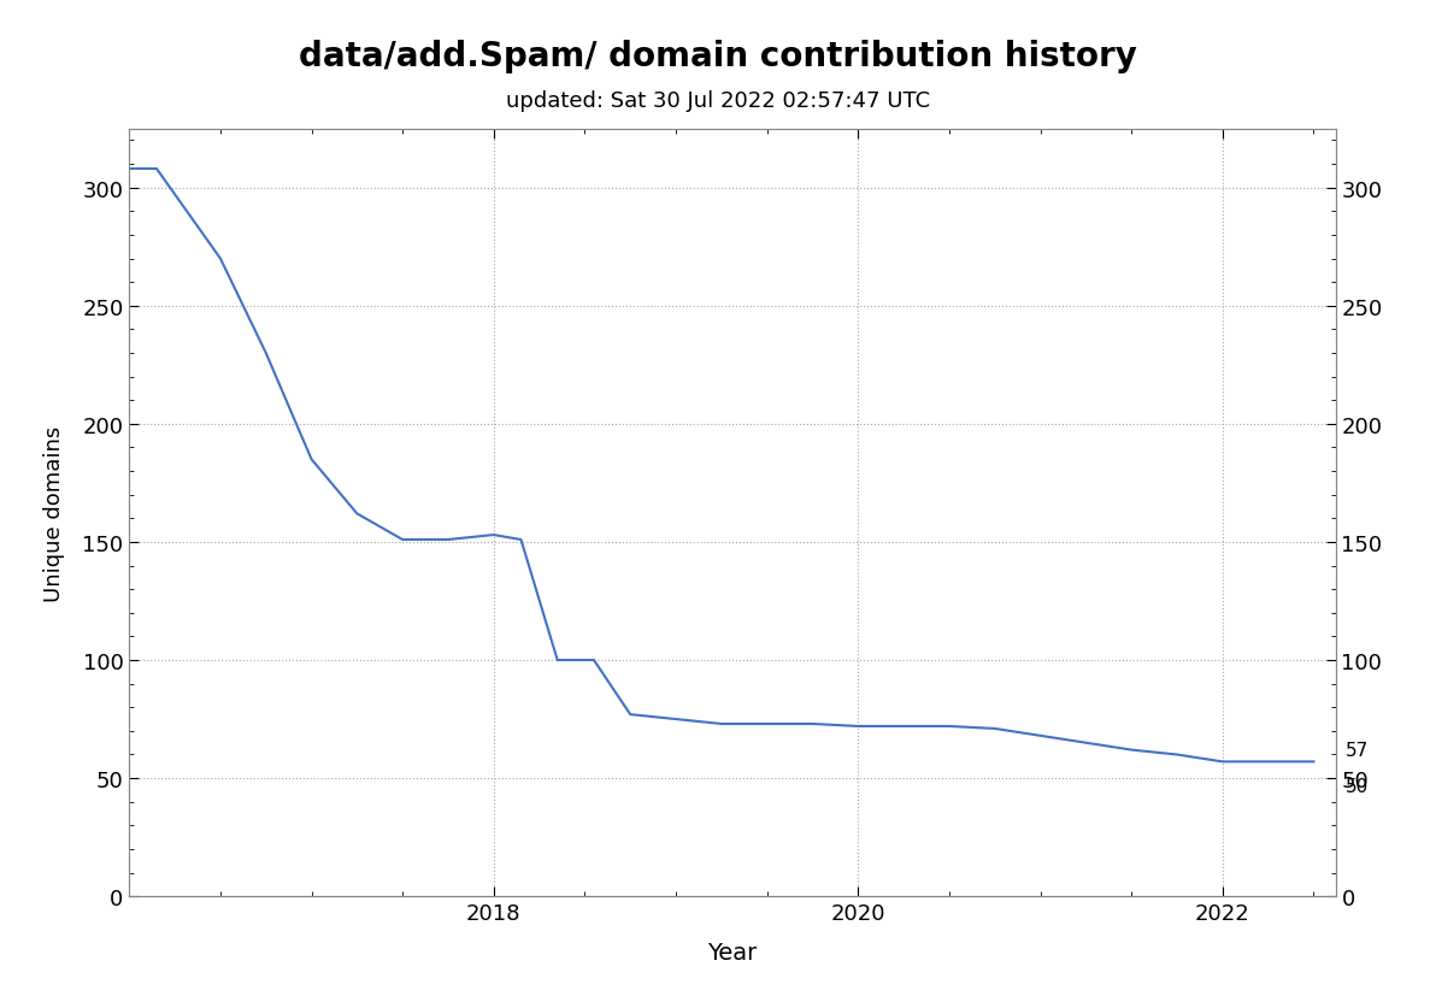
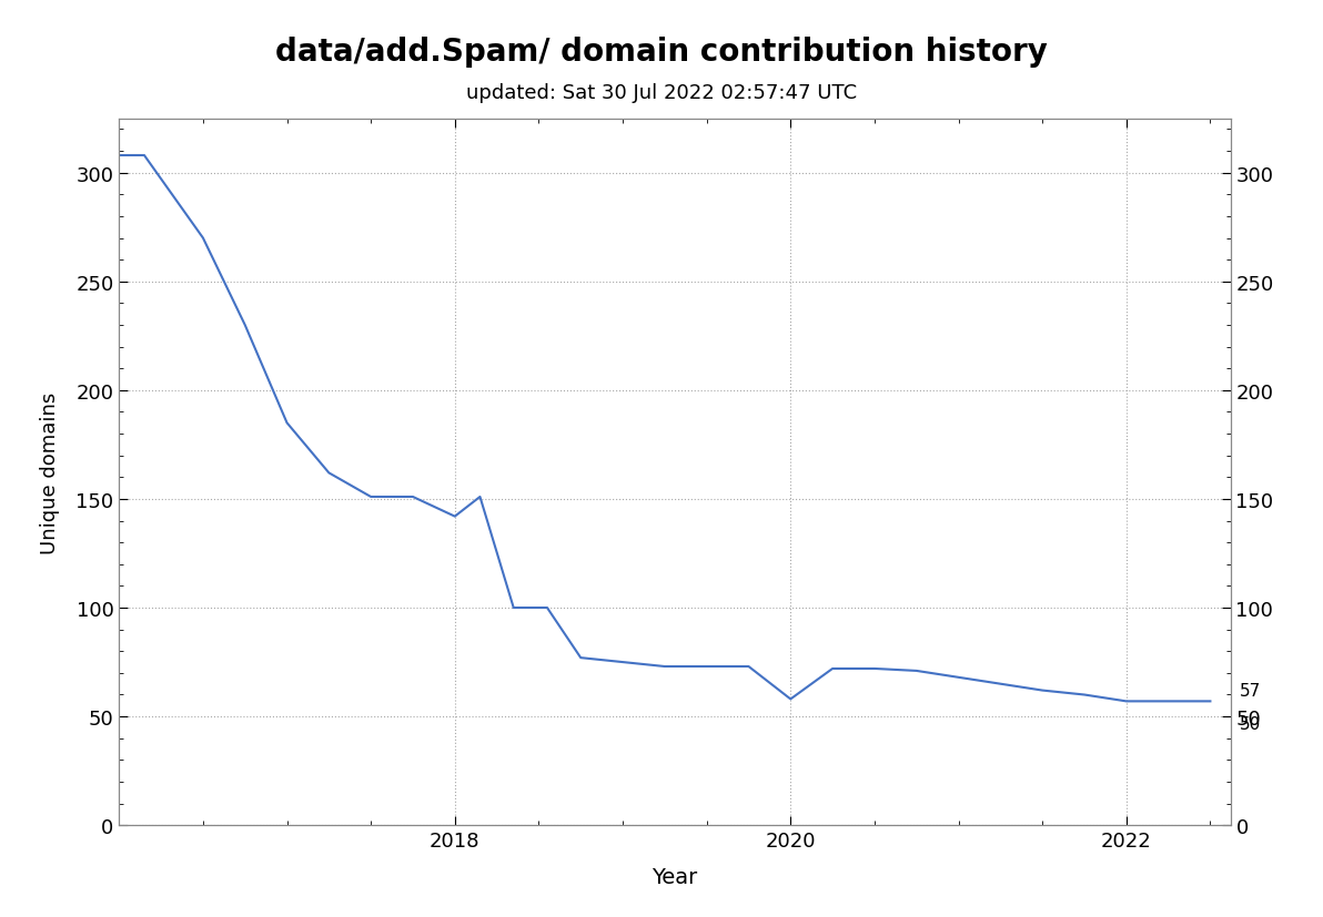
2018: 153 -> 142
2020: 72 -> 58
